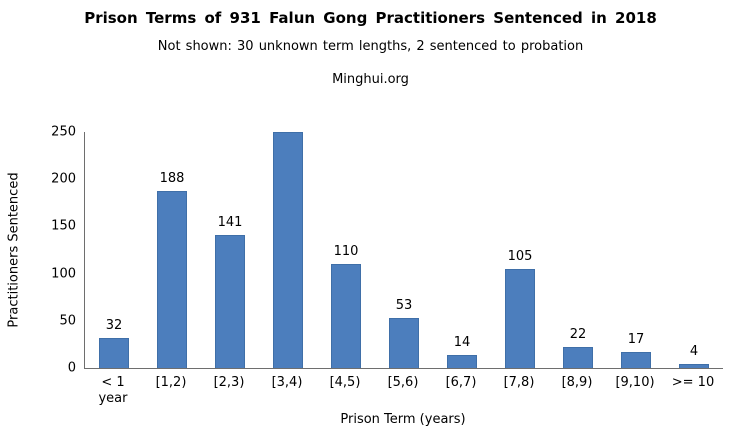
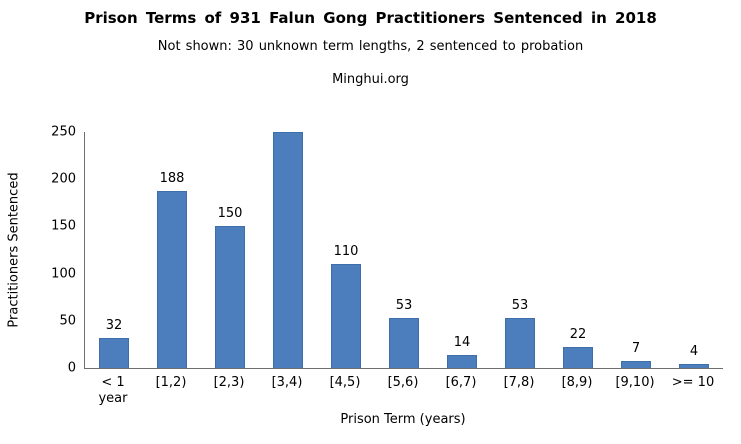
[2,3): 141 -> 150
[7,8): 105 -> 53
[9,10): 17 -> 7
